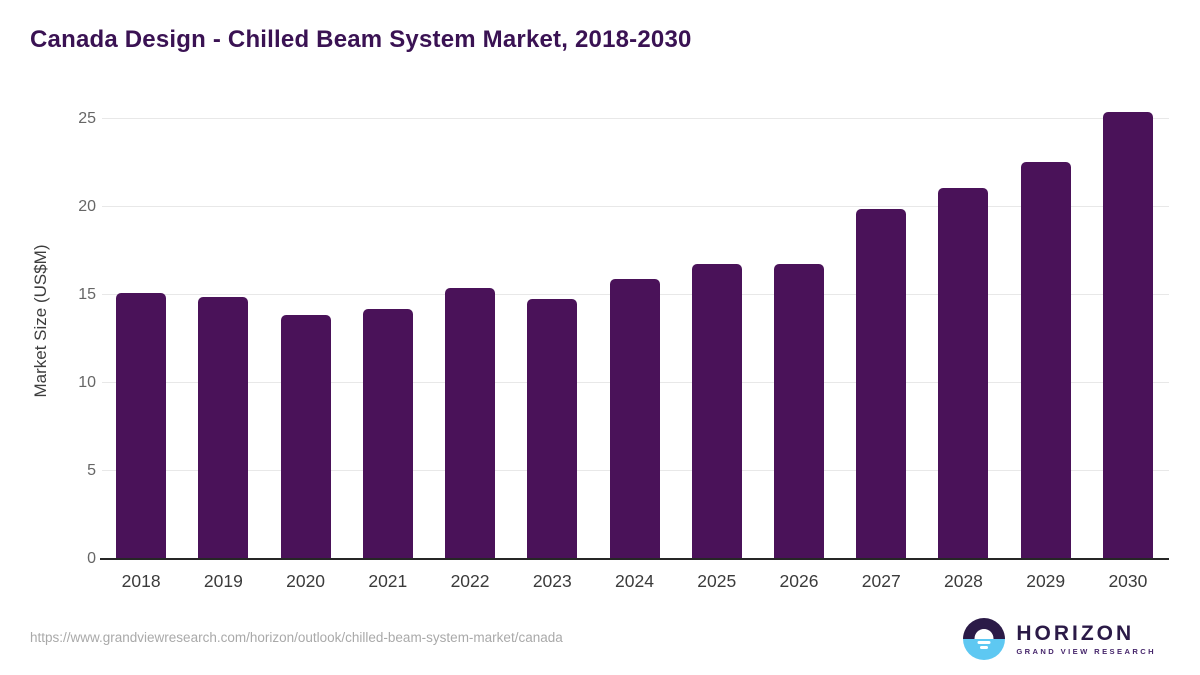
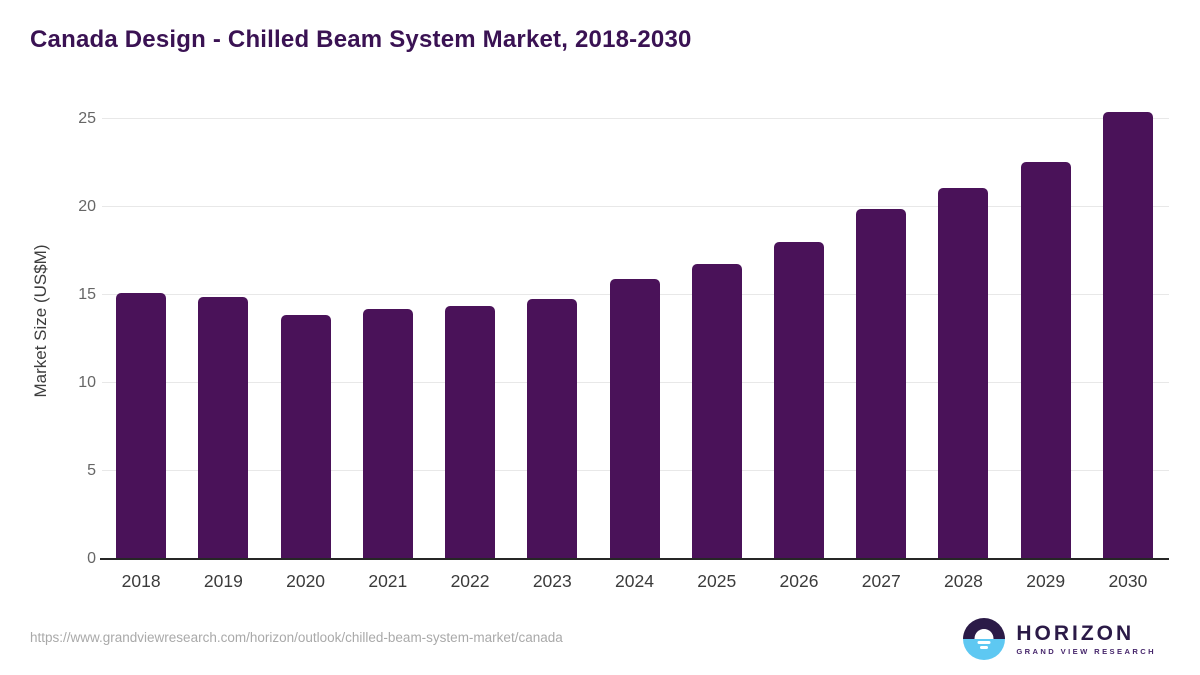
2022: 15.4 -> 14.4
2026: 16.8 -> 18.0
